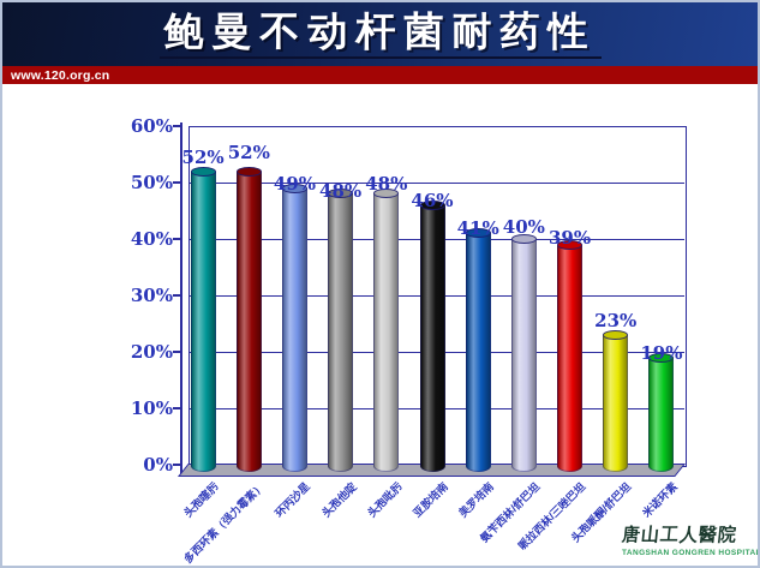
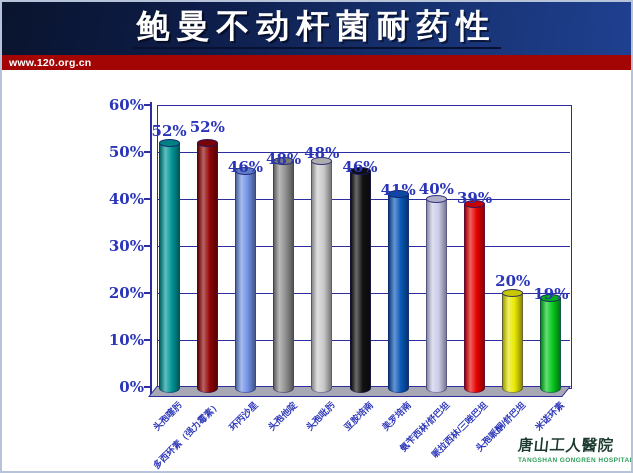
环丙沙星: 49% -> 46%
头孢哌酮/舒巴坦: 23% -> 20%
